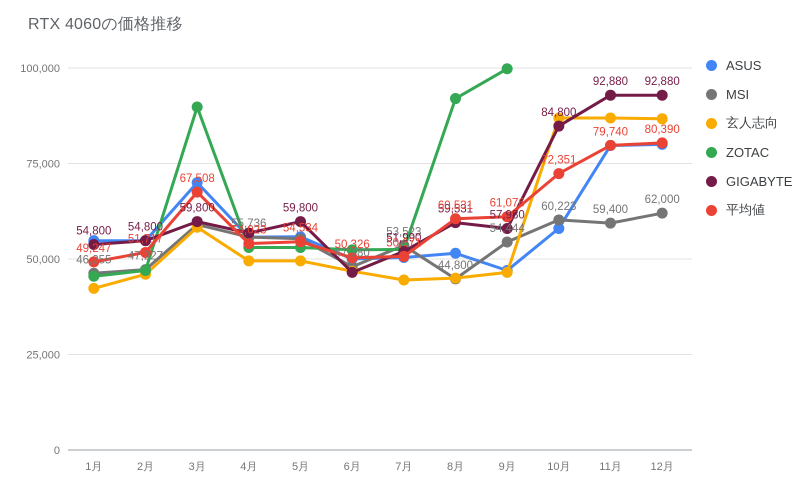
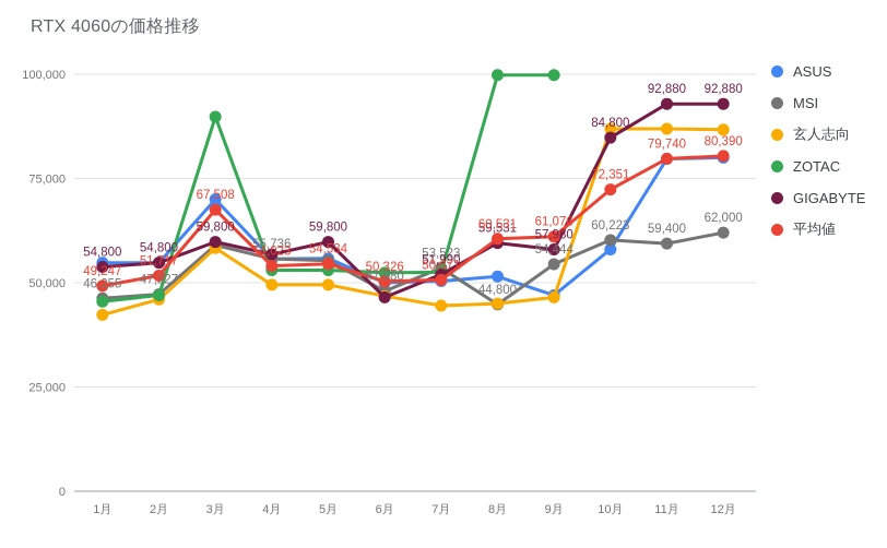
ZOTAC/8月: 92000 -> 100000
